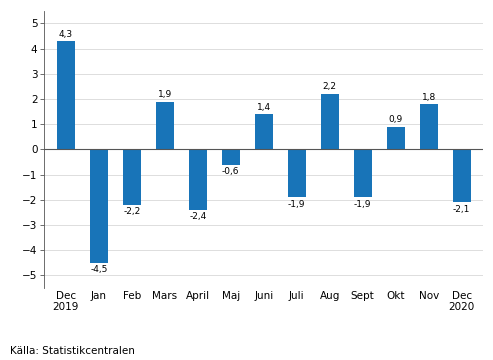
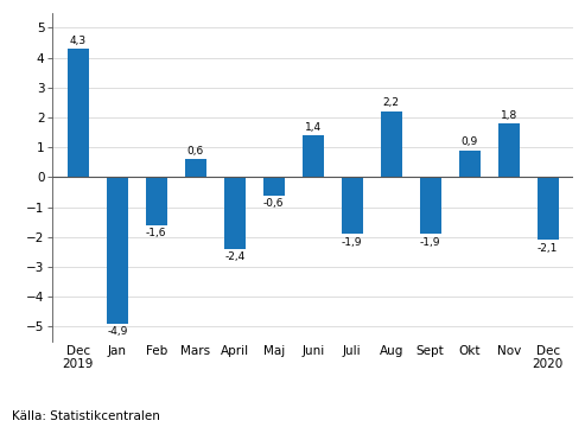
Jan: -4,5 -> -4,9
Feb: -2,2 -> -1,6
Mars: 1,9 -> 0,6
